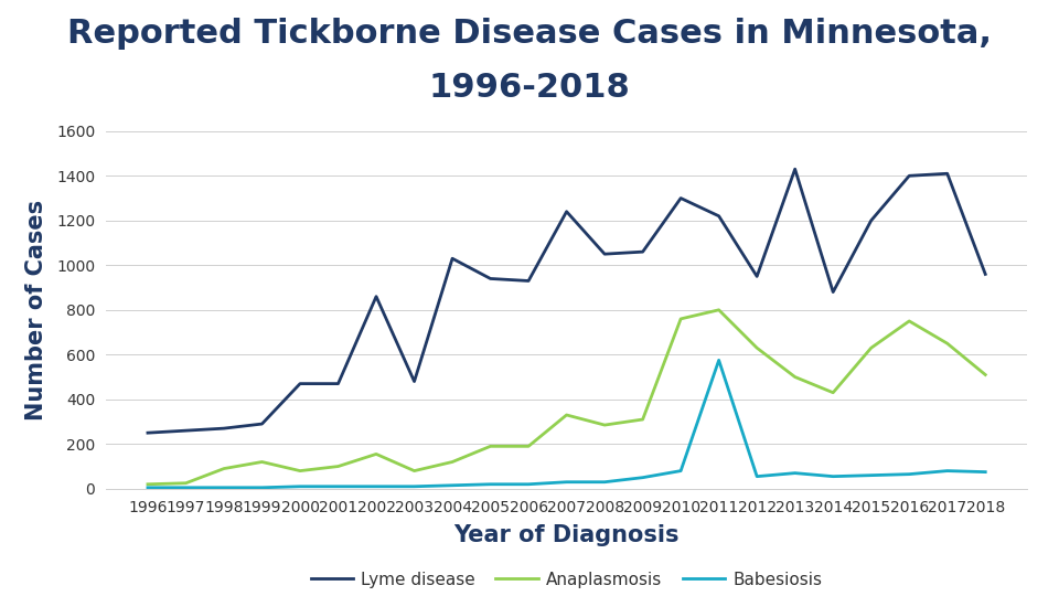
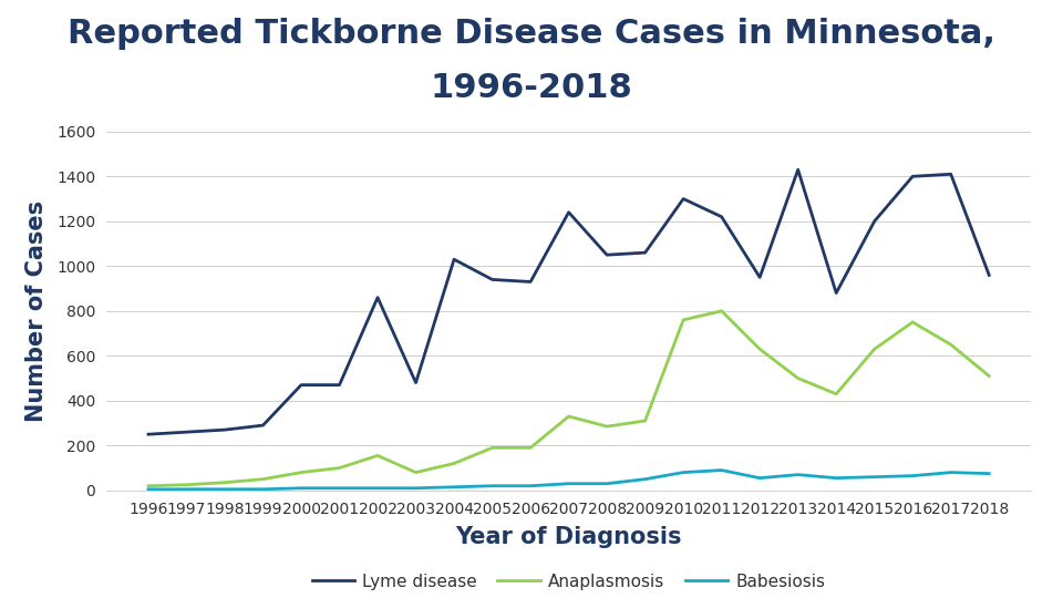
Anaplasmosis/1998: 90 -> 35
Anaplasmosis/1999: 120 -> 50
Babesiosis/2011: 575 -> 90
